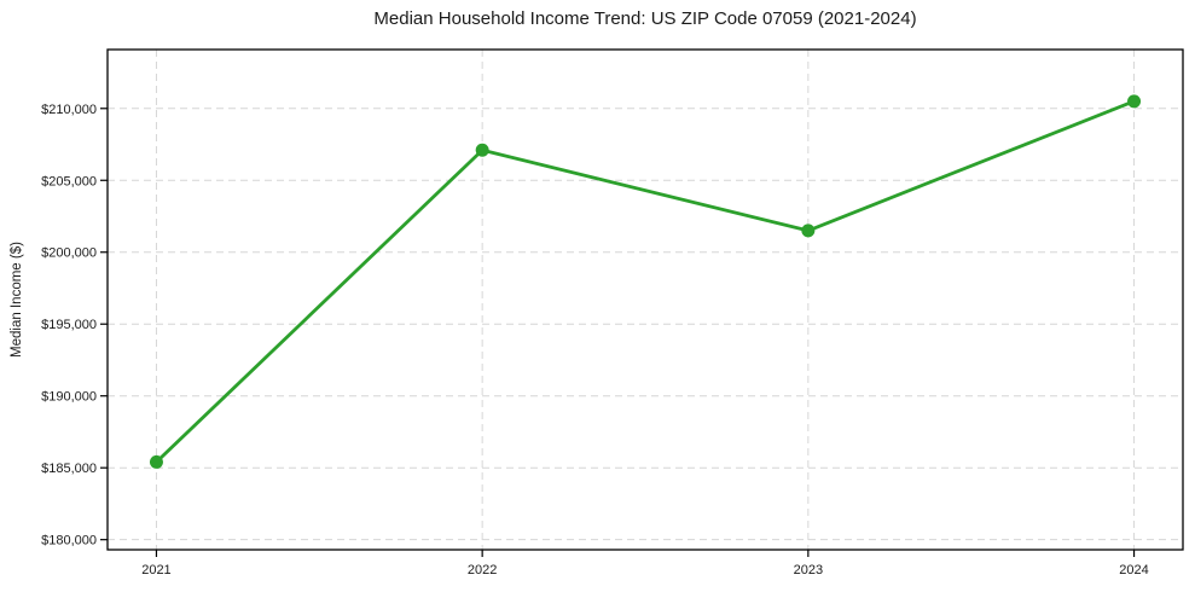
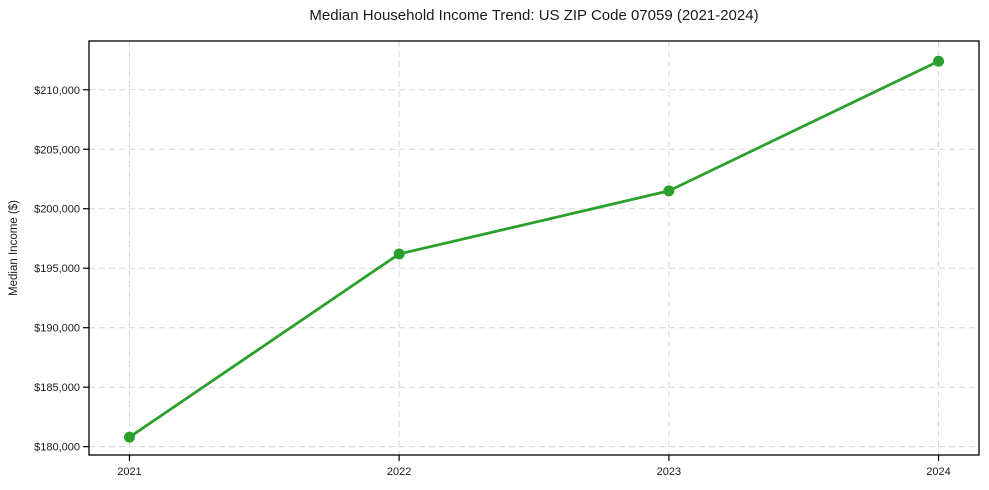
2021: $185400 -> $180800
2022: $207100 -> $196200
2024: $210500 -> $212400
